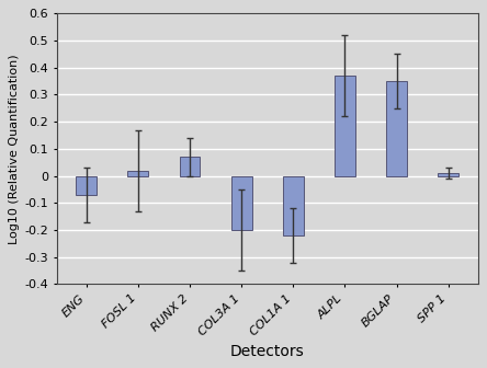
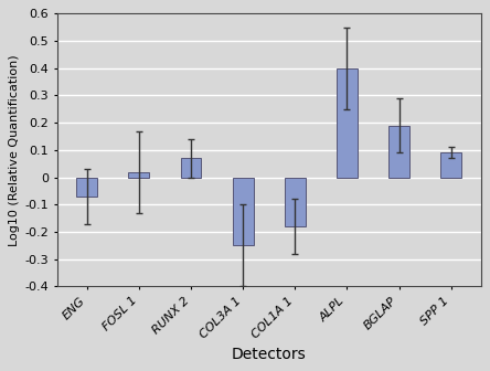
COL3A 1: -0.20 -> -0.25
COL1A 1: -0.22 -> -0.18
ALPL: 0.37 -> 0.40
BGLAP: 0.35 -> 0.19
SPP 1: 0.01 -> 0.09
